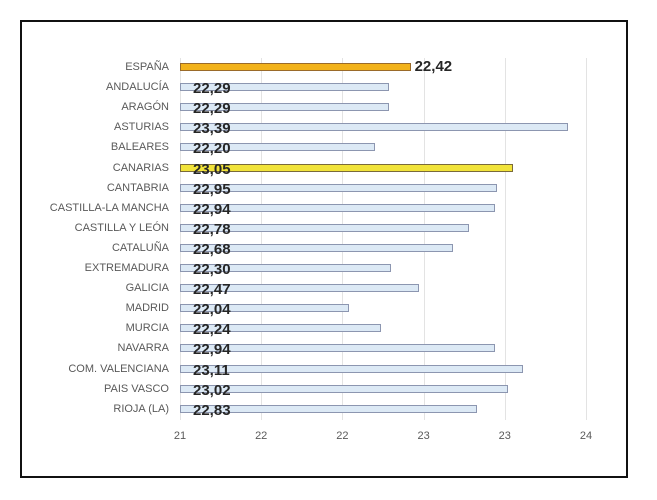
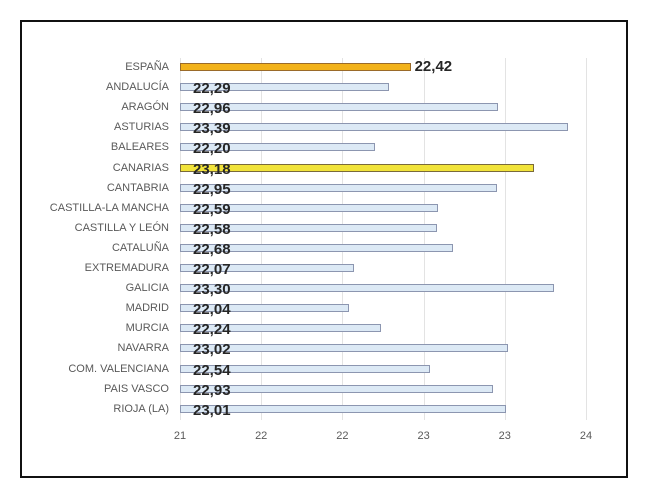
ARAGÓN: 22,29 -> 22,96
CANARIAS: 23,05 -> 23,18
CASTILLA-LA MANCHA: 22,94 -> 22,59
CASTILLA Y LEÓN: 22,78 -> 22,58
EXTREMADURA: 22,30 -> 22,07
GALICIA: 22,47 -> 23,30
NAVARRA: 22,94 -> 23,02
COM. VALENCIANA: 23,11 -> 22,54
PAIS VASCO: 23,02 -> 22,93
RIOJA (LA): 22,83 -> 23,01
